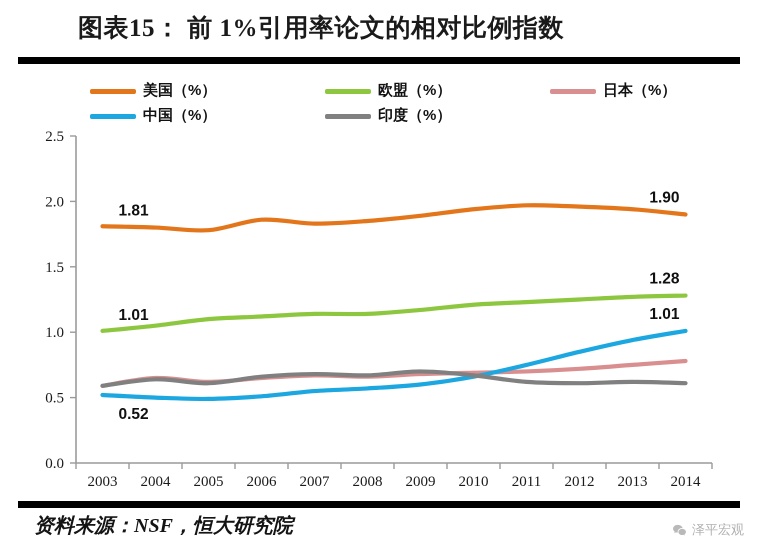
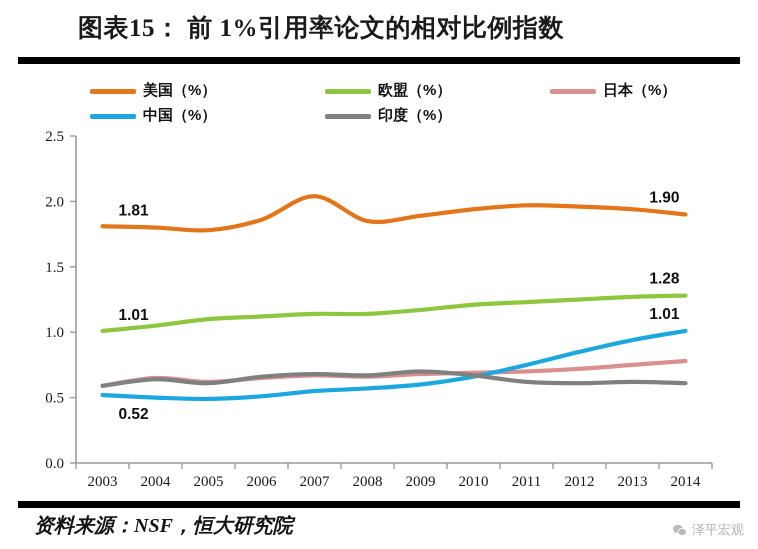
美国（%）/2007: 1.83 -> 2.04
